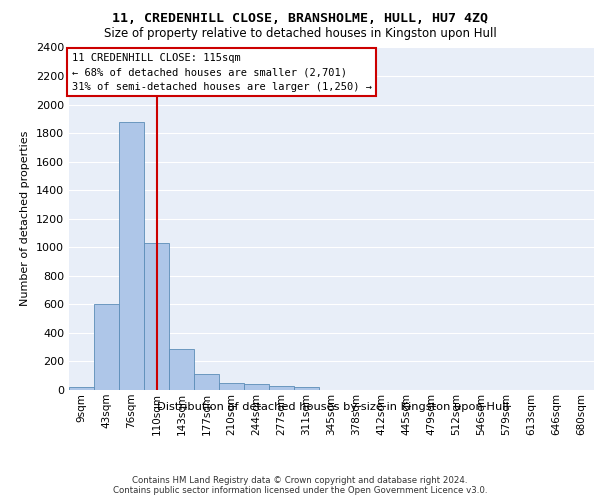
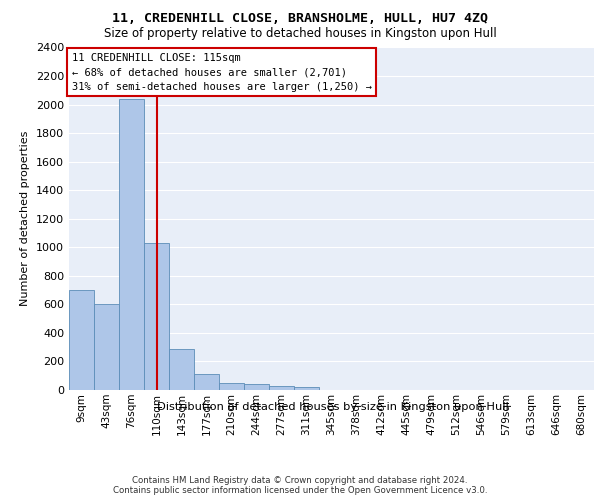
9sqm: 20 -> 700
76sqm: 1880 -> 2040
